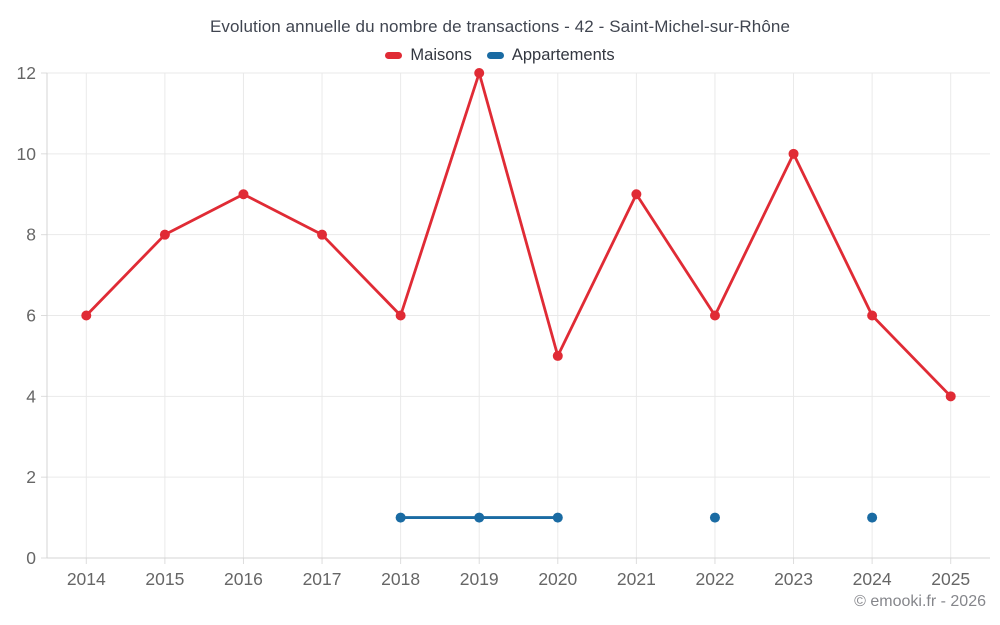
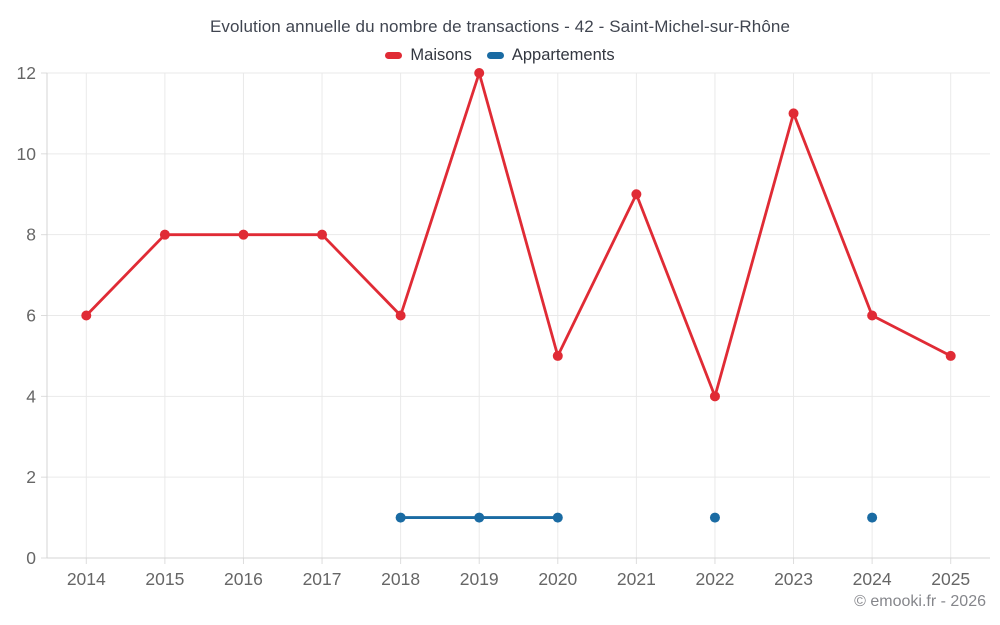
Maisons/2016: 9 -> 8
Maisons/2022: 6 -> 4
Maisons/2023: 10 -> 11
Maisons/2025: 4 -> 5
